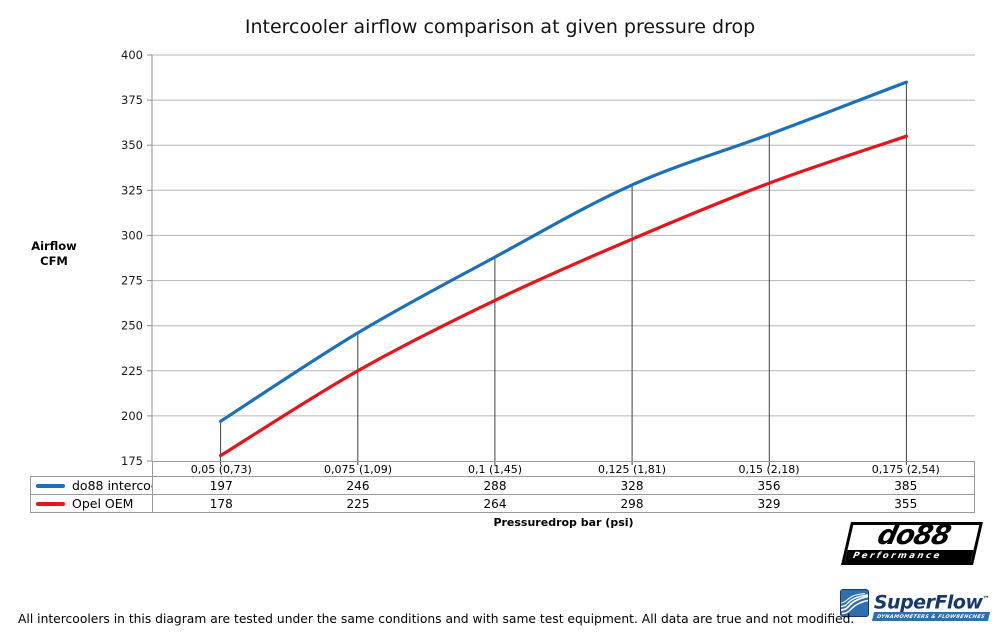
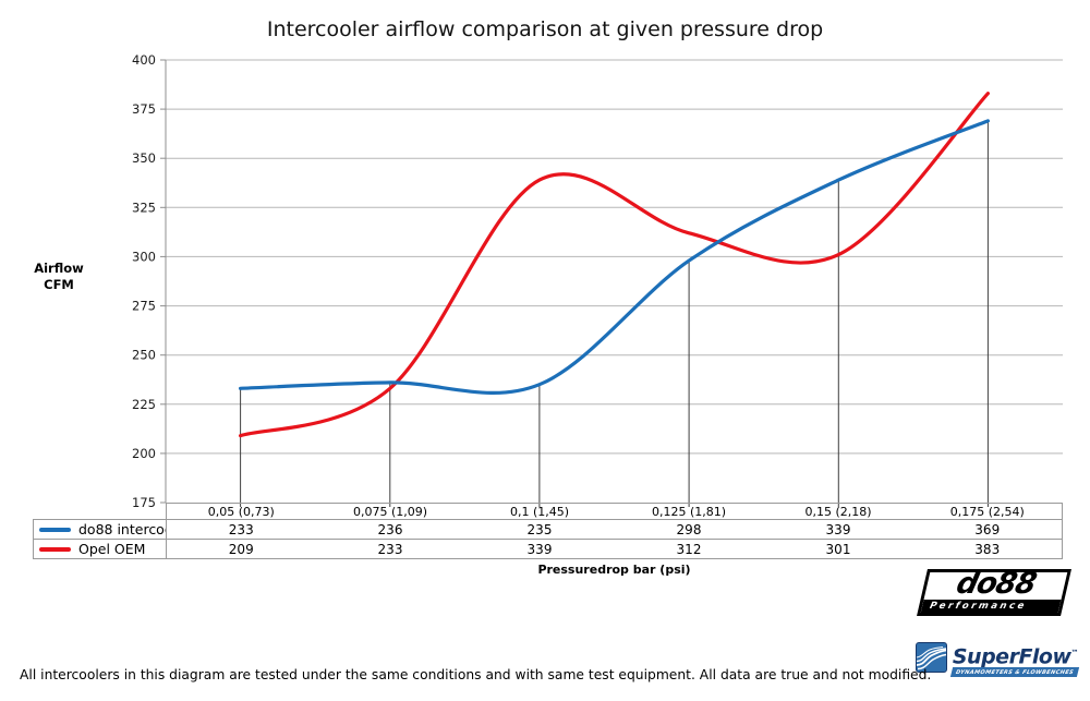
do88 intercooler/0,05 (0,73): 197 -> 233
Opel OEM/0,05 (0,73): 178 -> 209
do88 intercooler/0,075 (1,09): 246 -> 236
Opel OEM/0,075 (1,09): 225 -> 233
do88 intercooler/0,1 (1,45): 288 -> 235
Opel OEM/0,1 (1,45): 264 -> 339
do88 intercooler/0,125 (1,81): 328 -> 298
Opel OEM/0,125 (1,81): 298 -> 312
do88 intercooler/0,15 (2,18): 356 -> 339
Opel OEM/0,15 (2,18): 329 -> 301
do88 intercooler/0,175 (2,54): 385 -> 369
Opel OEM/0,175 (2,54): 355 -> 383
